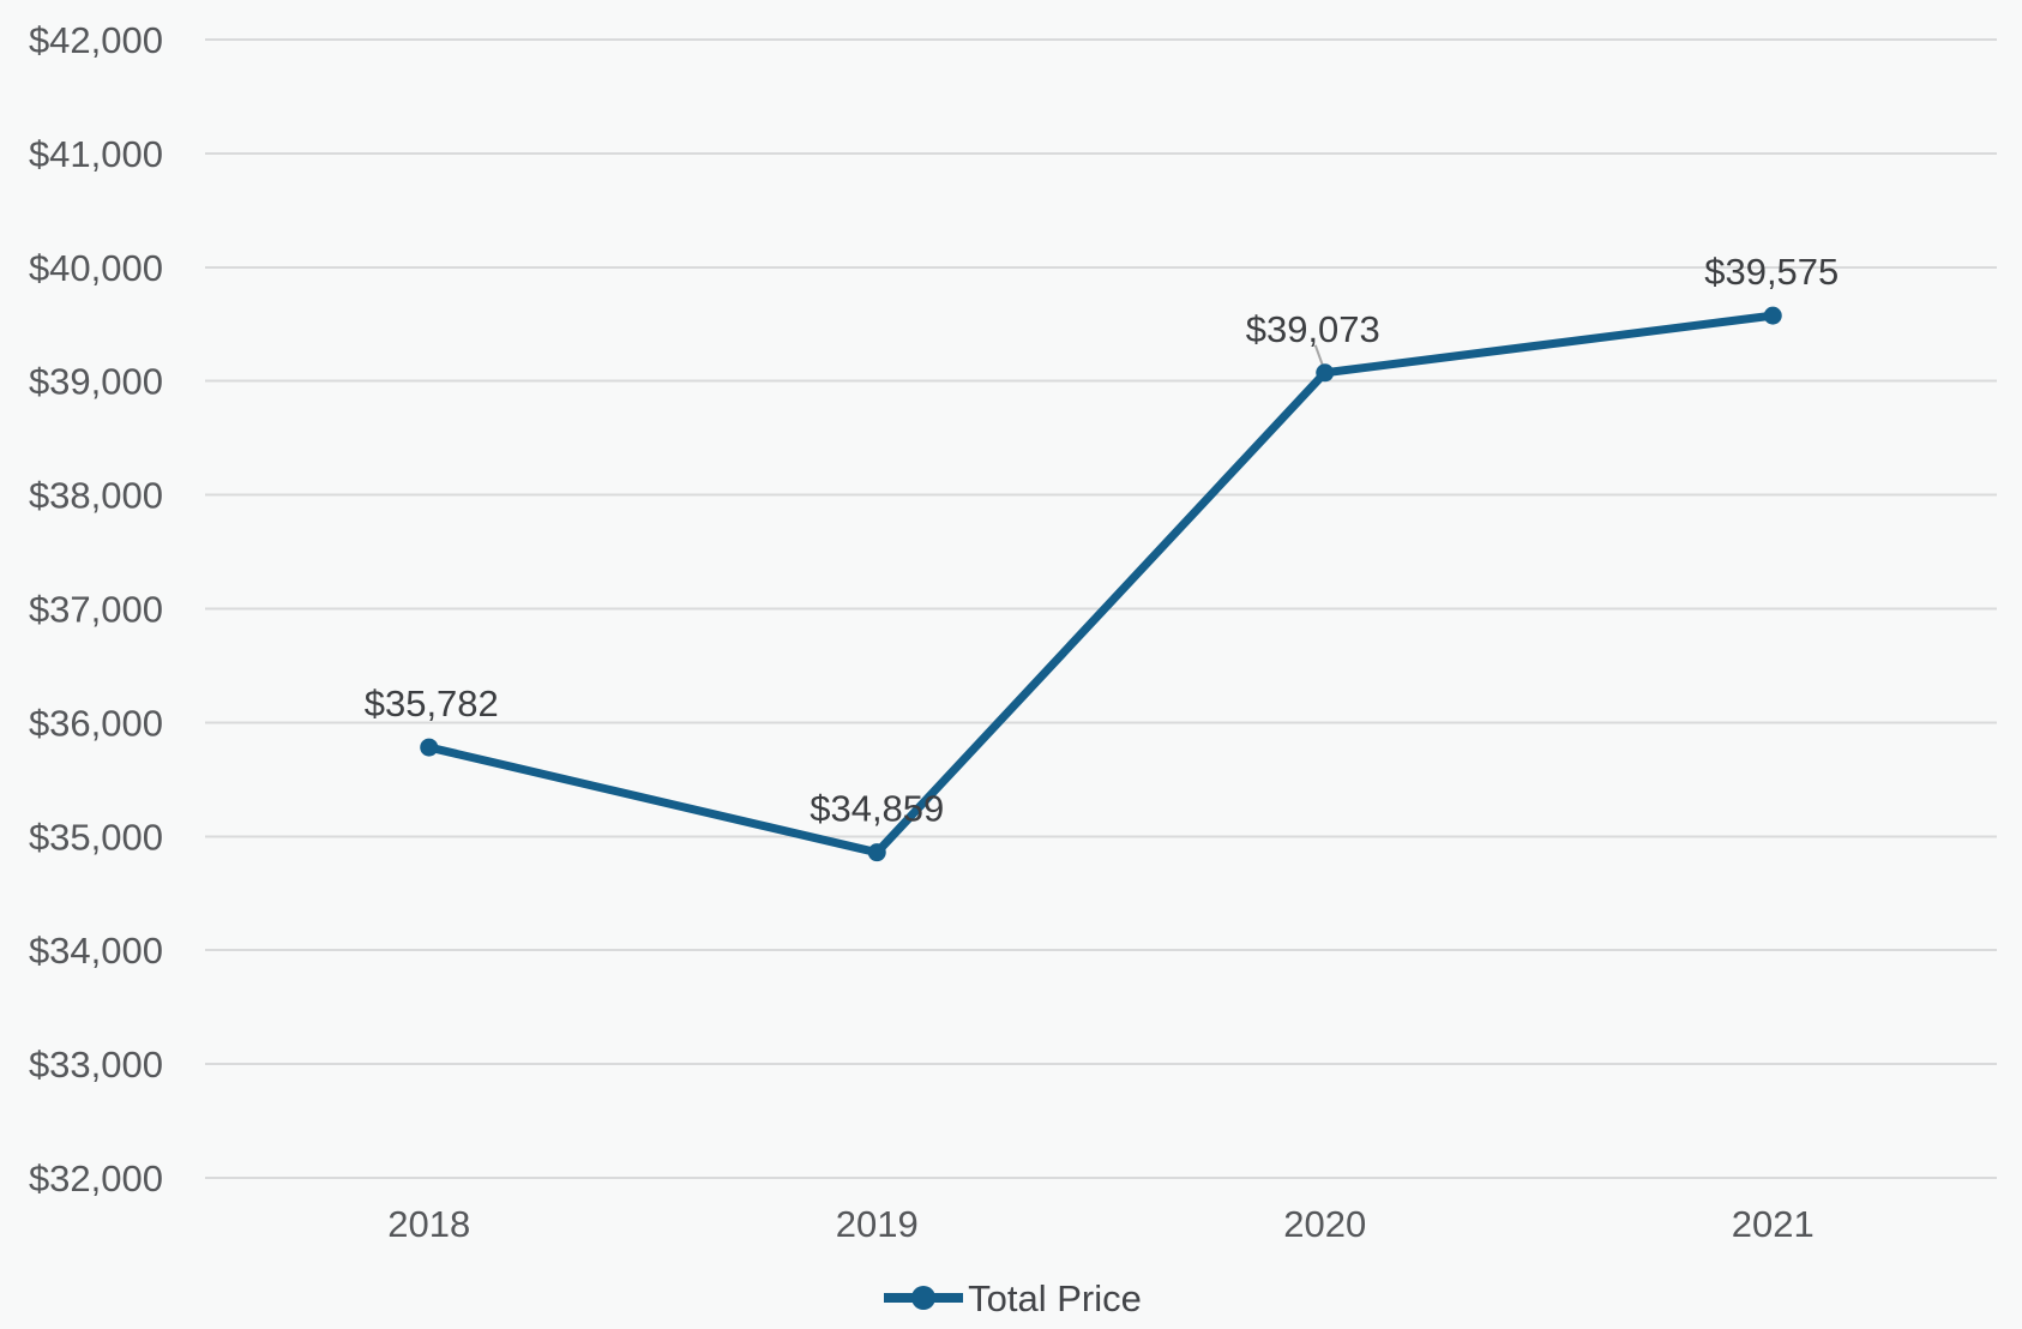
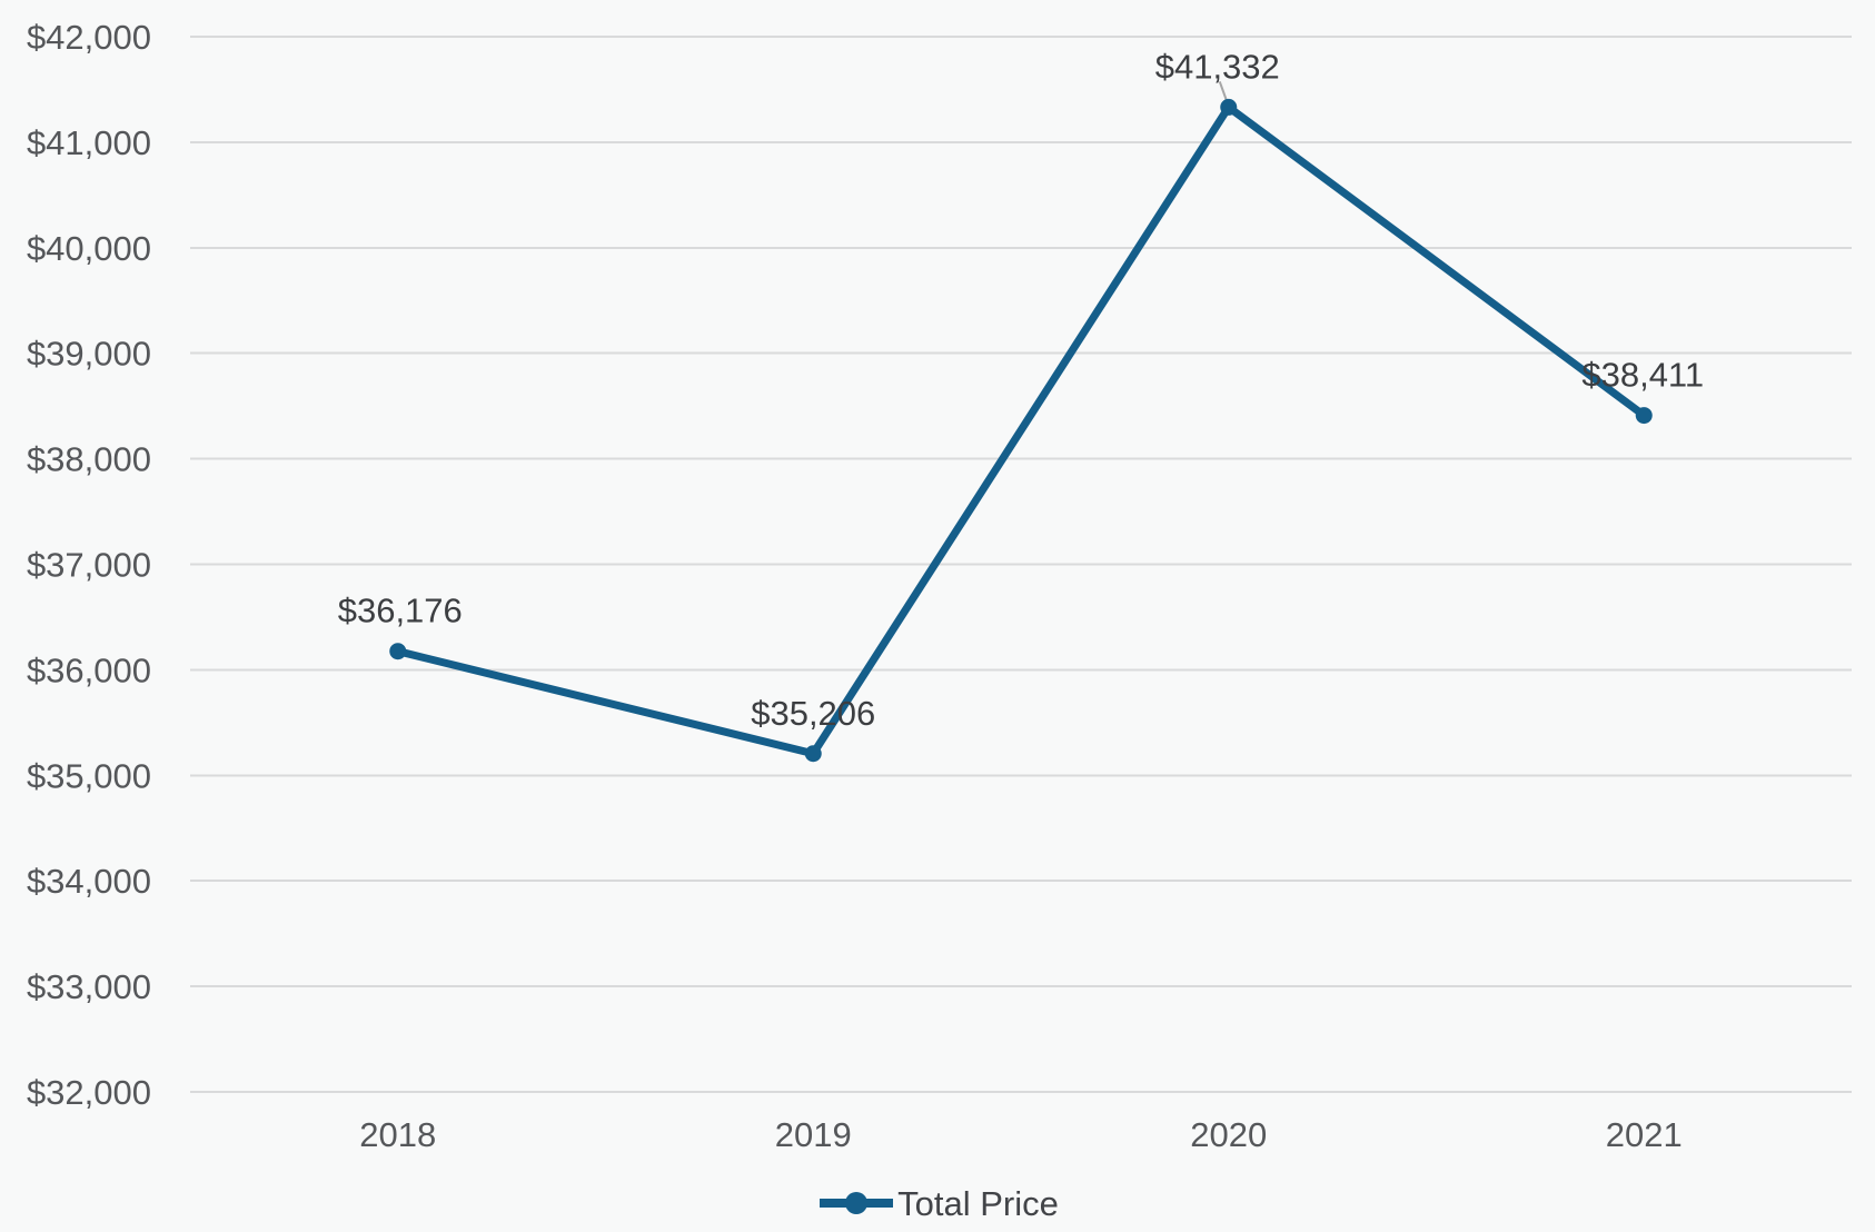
2018: $35,782 -> $36,176
2019: $34,859 -> $35,206
2020: $39,073 -> $41,332
2021: $39,575 -> $38,411
